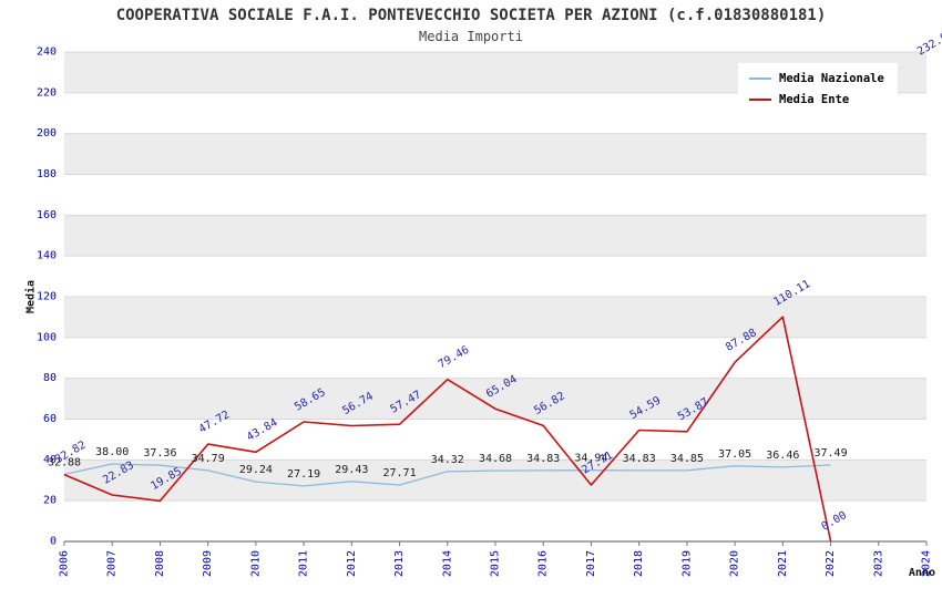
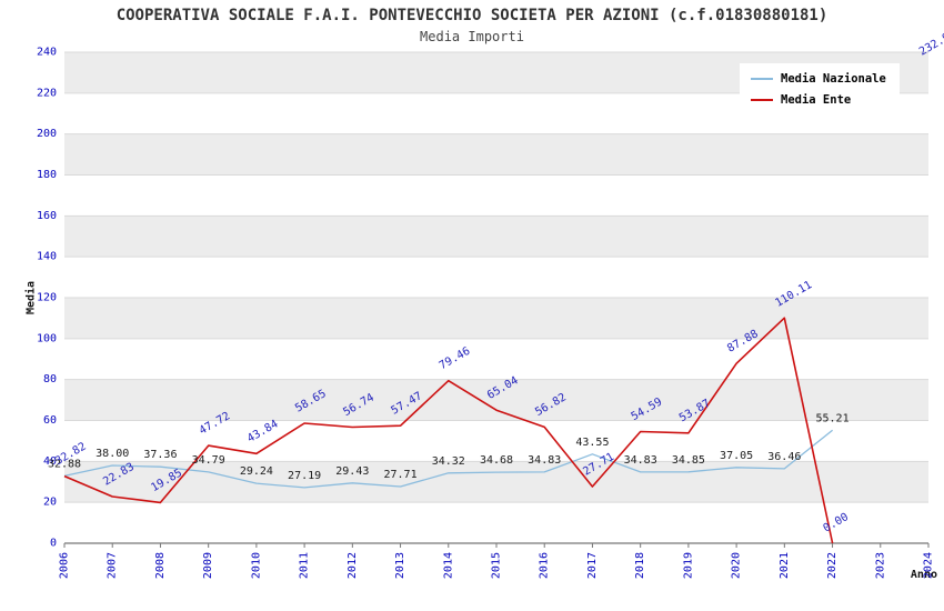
Media Nazionale/2017: 34.94 -> 43.55
Media Nazionale/2022: 37.49 -> 55.21
